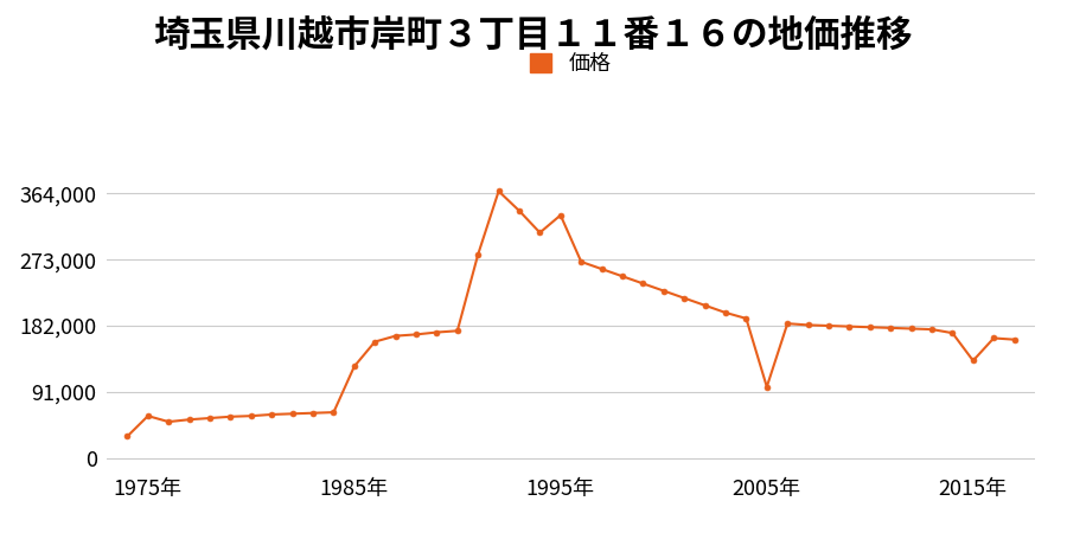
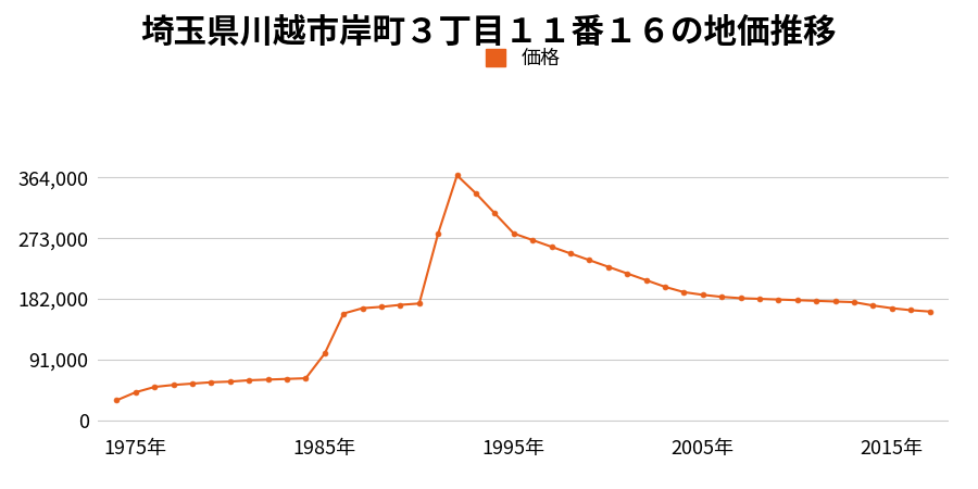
1975年: 58,000 -> 42,000
1985年: 126,000 -> 100,000
1995年: 334,000 -> 280,000
2005年: 98,000 -> 188,000
2015年: 134,000 -> 168,000
